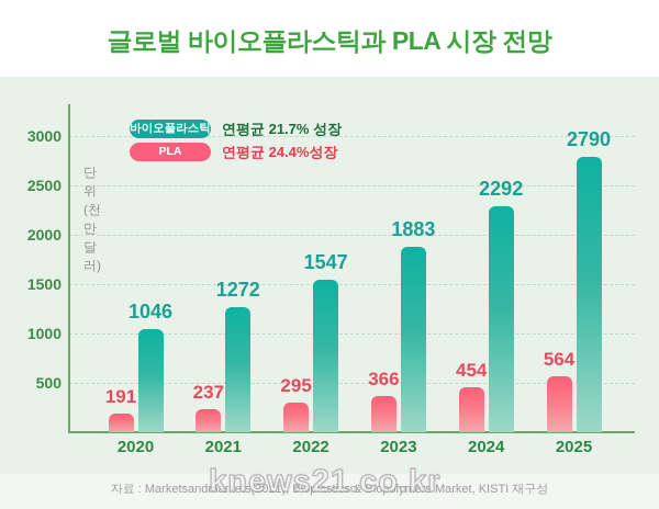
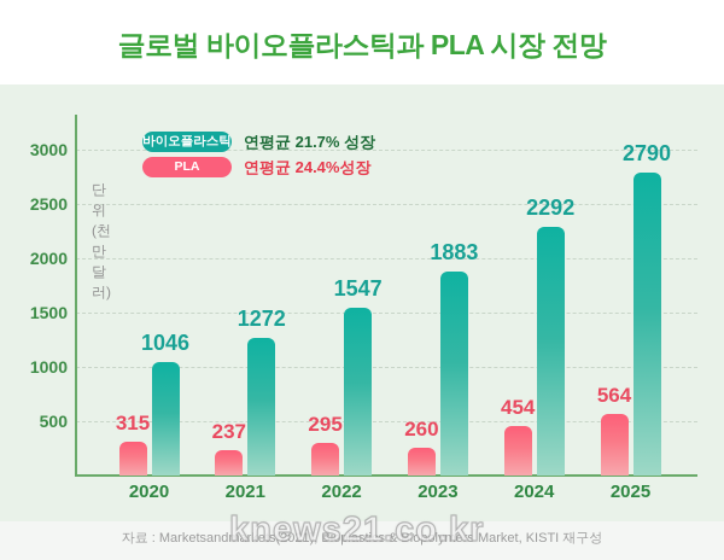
PLA/2020: 191 -> 315
PLA/2023: 366 -> 260
